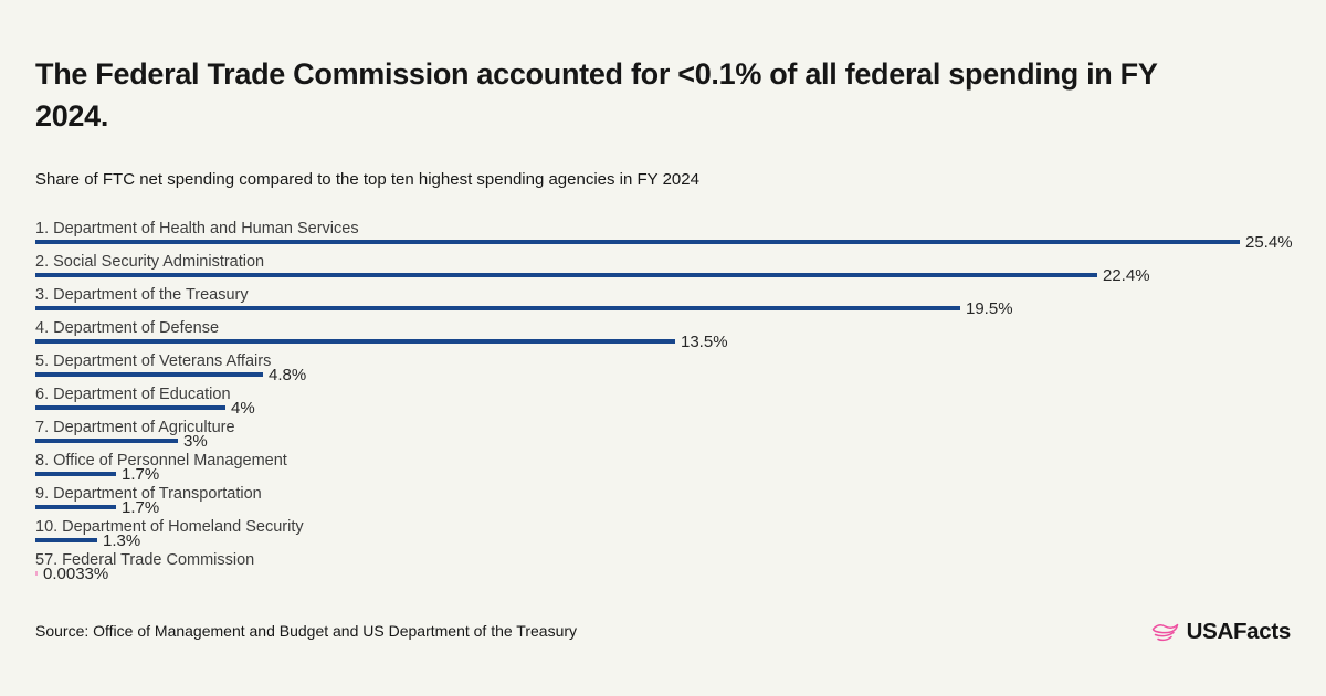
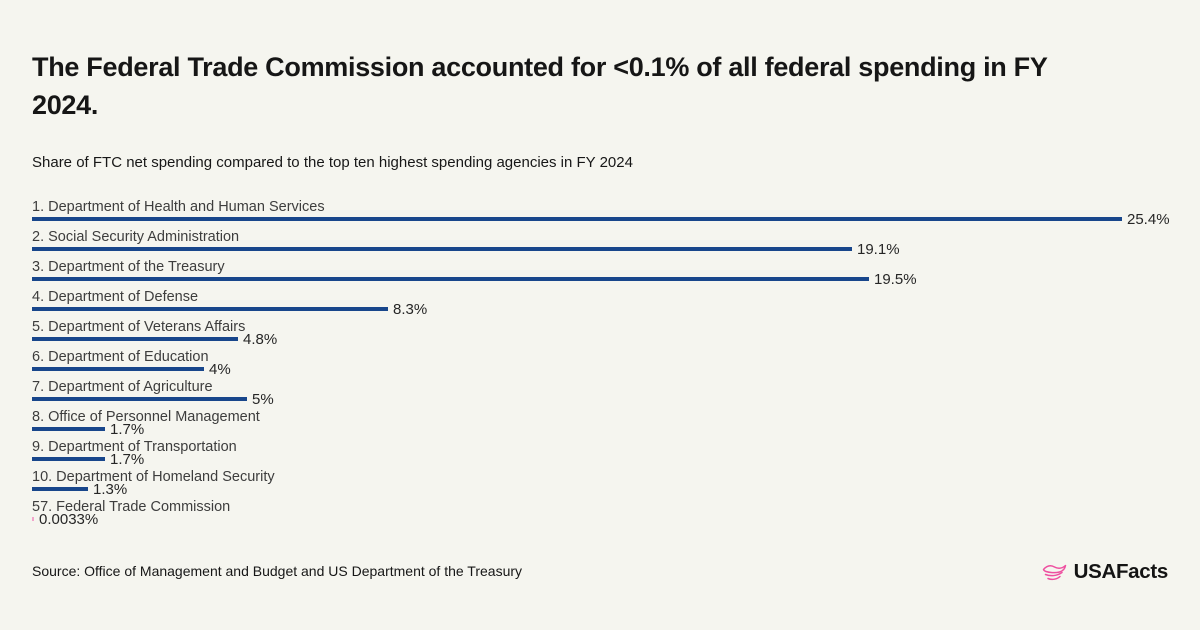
2. Social Security Administration: 22.4% -> 19.1%
4. Department of Defense: 13.5% -> 8.3%
7. Department of Agriculture: 3% -> 5%
